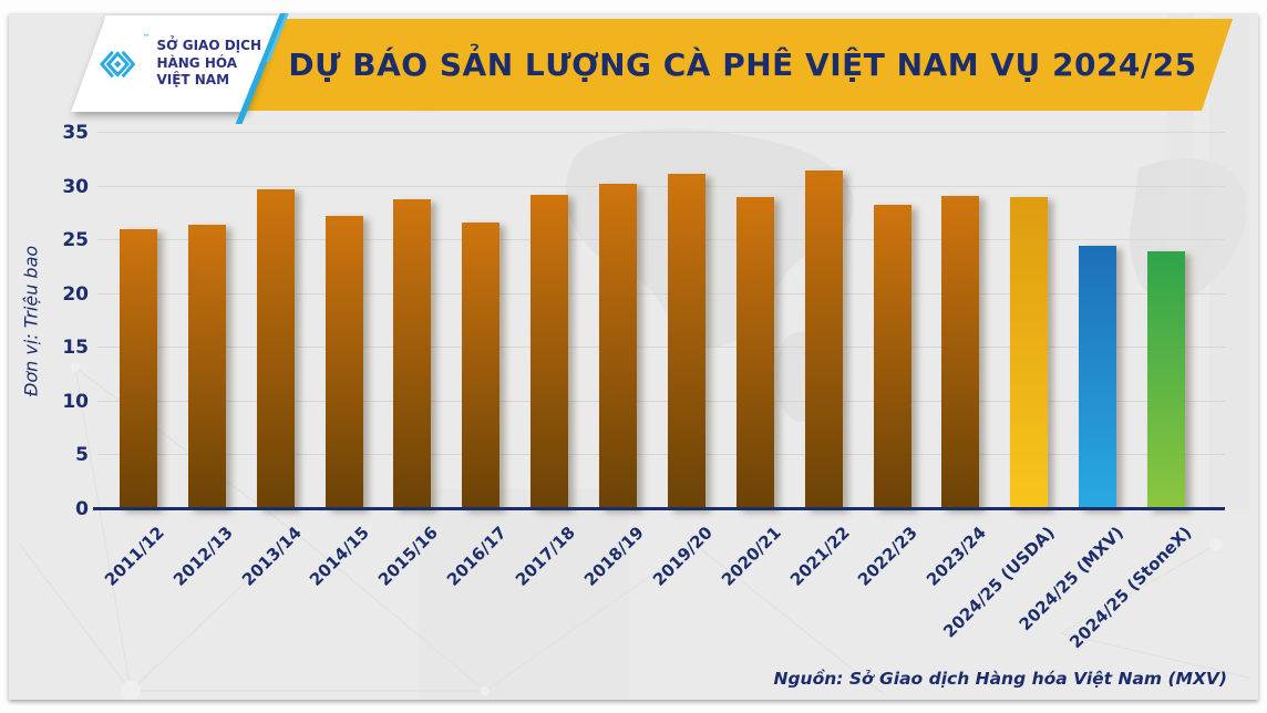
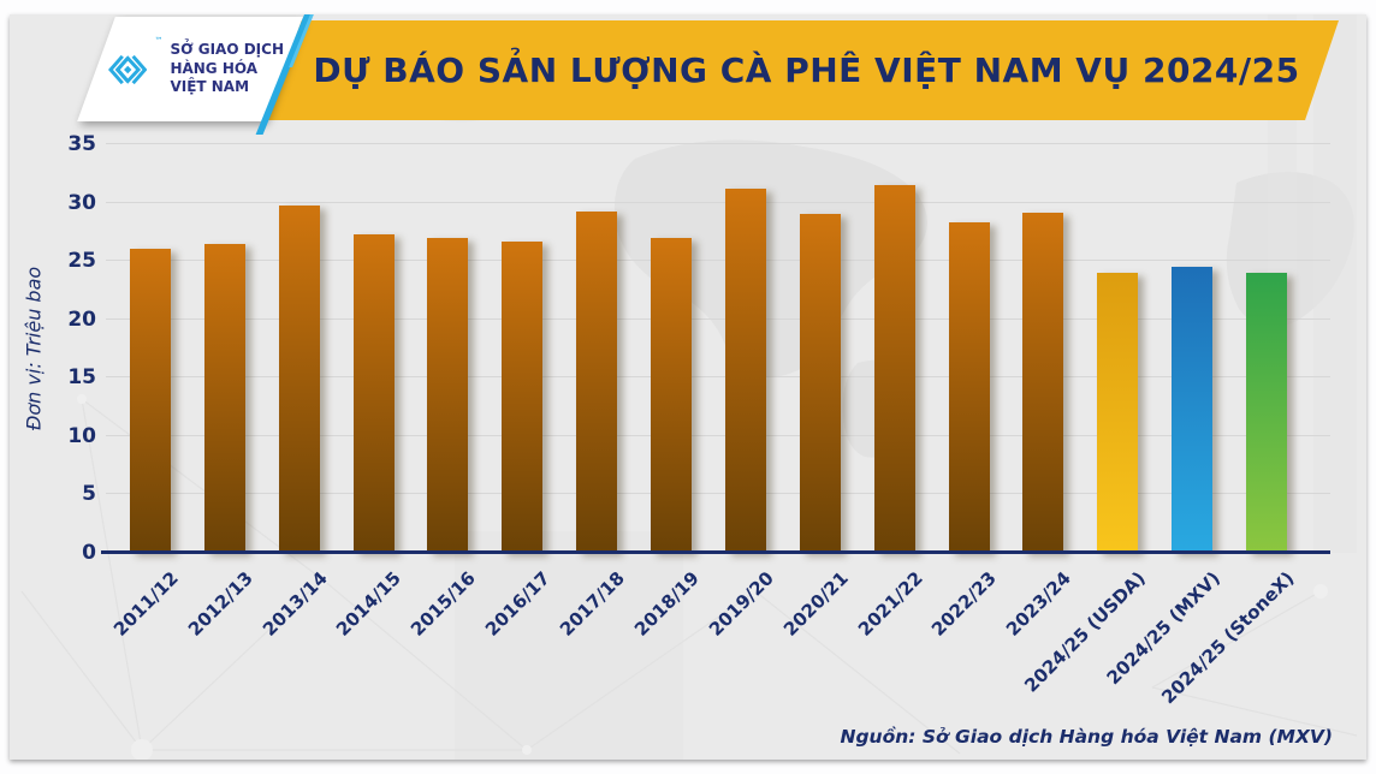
2015/16: 29 -> 27
2018/19: 30 -> 27
2024/25 (USDA): 29 -> 24
